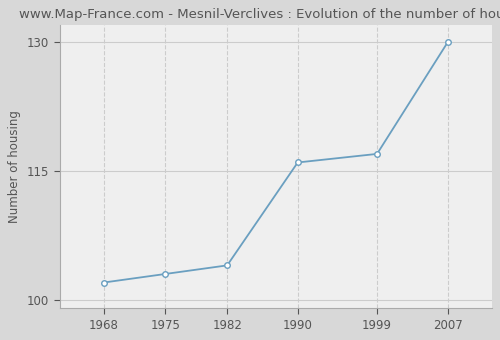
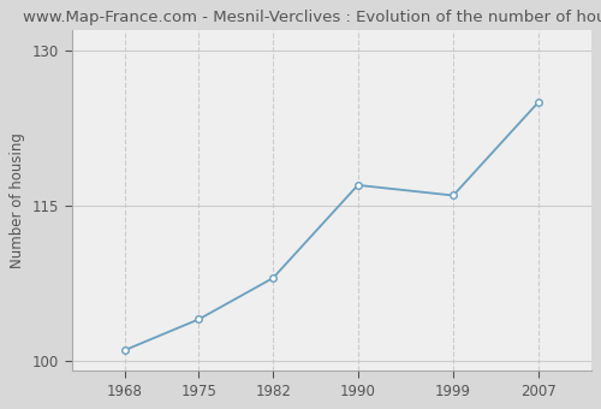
1968: 102 -> 101
1975: 103 -> 104
1982: 104 -> 108
1990: 116 -> 117
1999: 117 -> 116
2007: 130 -> 125
